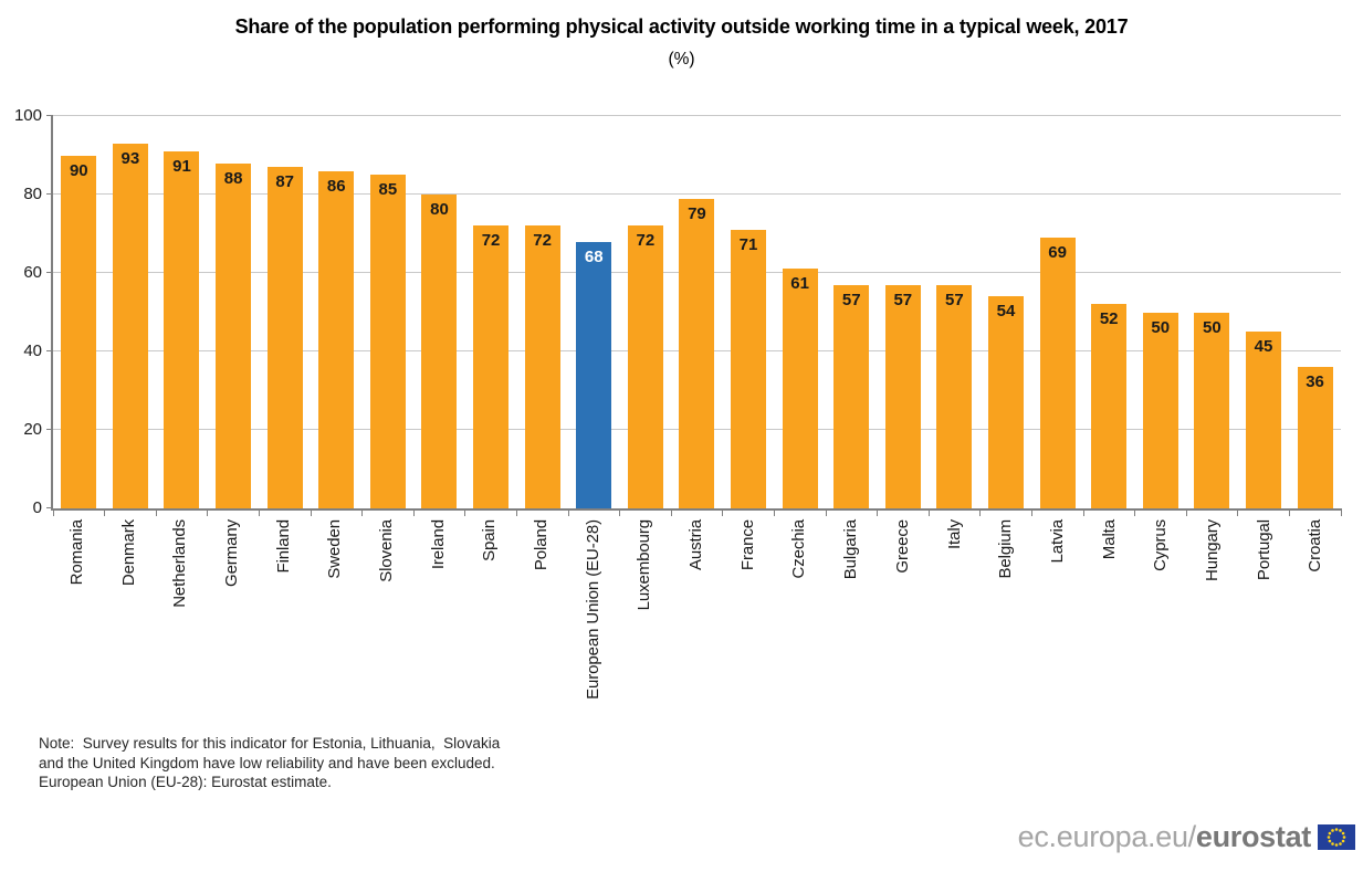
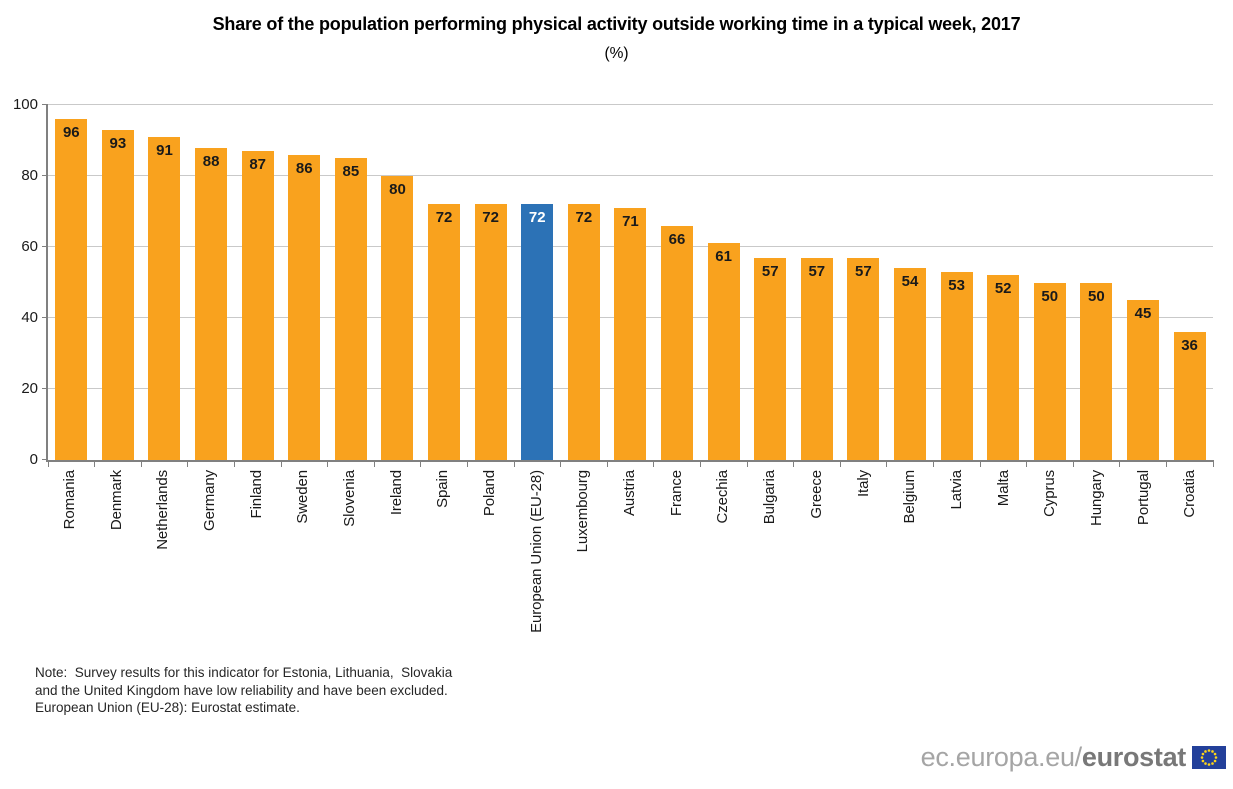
Romania: 90 -> 96
European Union (EU-28): 68 -> 72
Austria: 79 -> 71
France: 71 -> 66
Latvia: 69 -> 53
